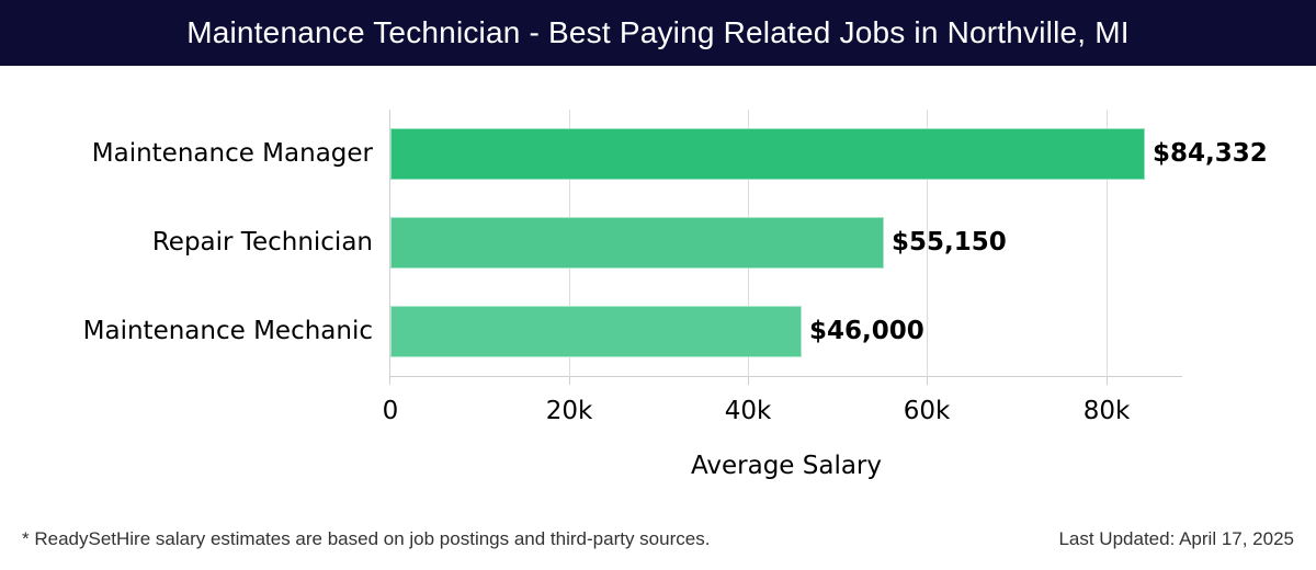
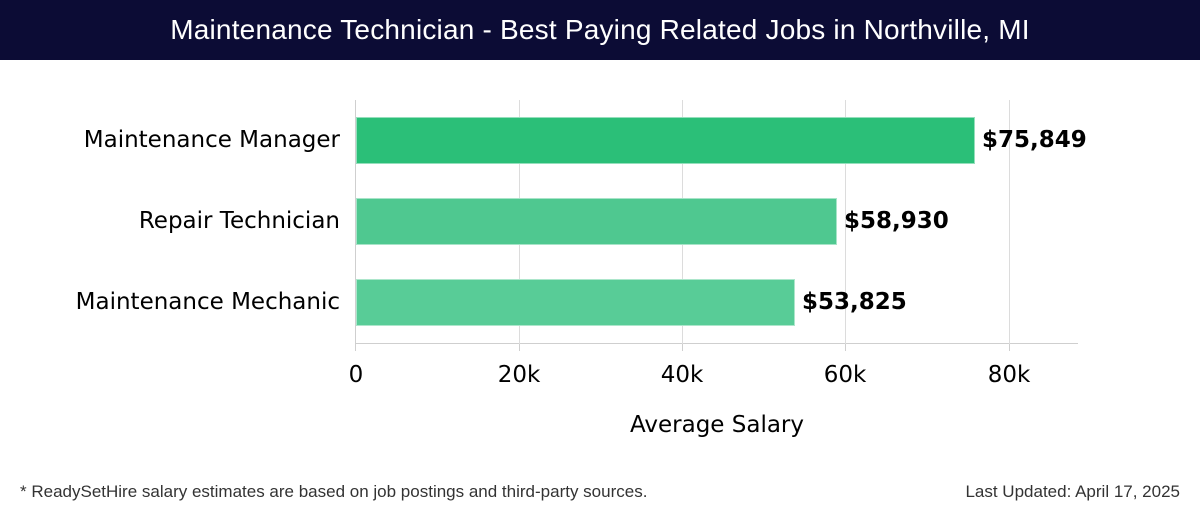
Maintenance Manager: $84,332 -> $75,849
Repair Technician: $55,150 -> $58,930
Maintenance Mechanic: $46,000 -> $53,825
